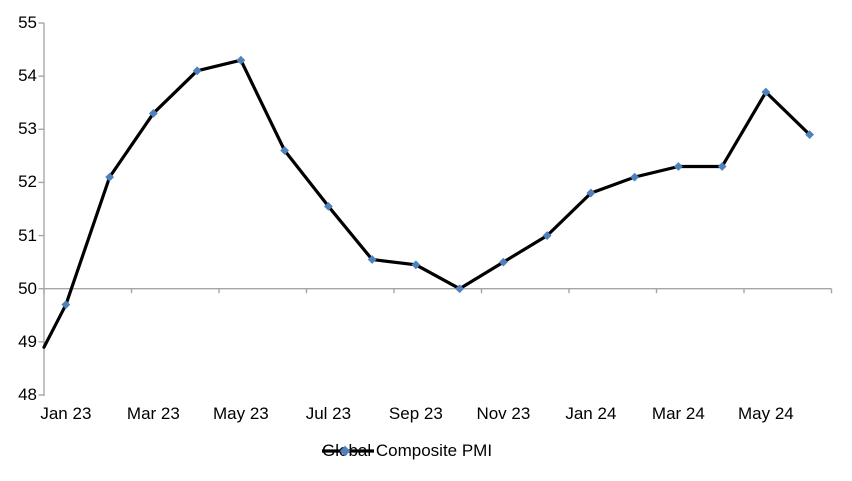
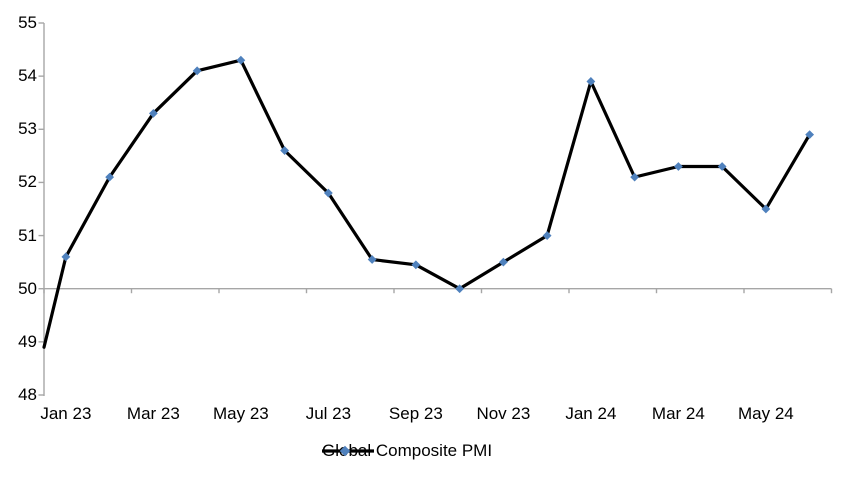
Jan 23: 49.7 -> 50.6
Jul 23: 51.5 -> 51.8
Jan 24: 51.8 -> 53.9
May 24: 53.7 -> 51.5
